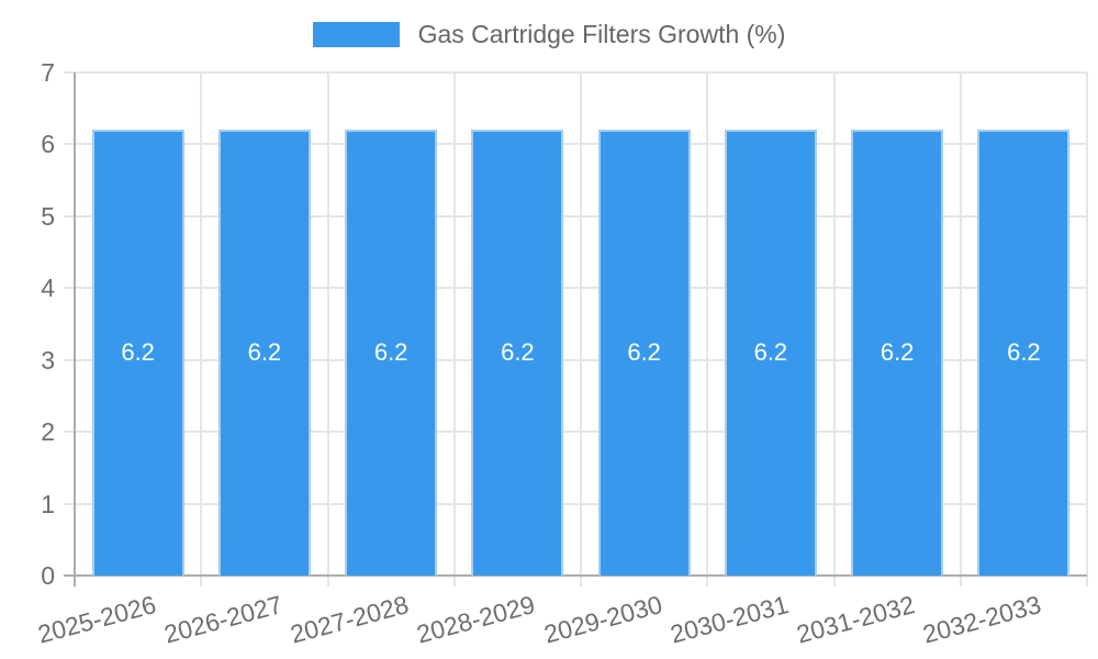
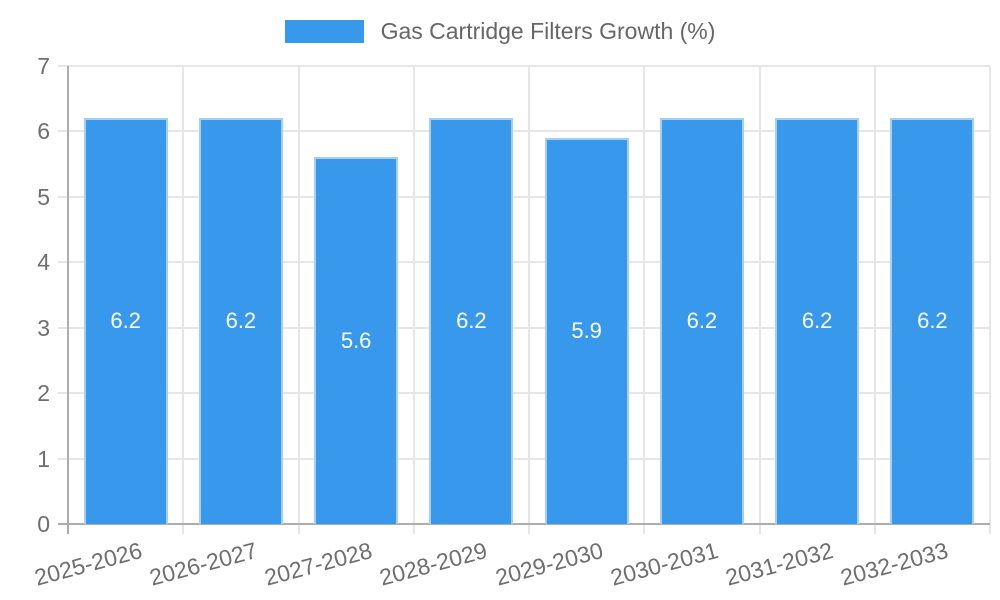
2027-2028: 6.2 -> 5.6
2029-2030: 6.2 -> 5.9
